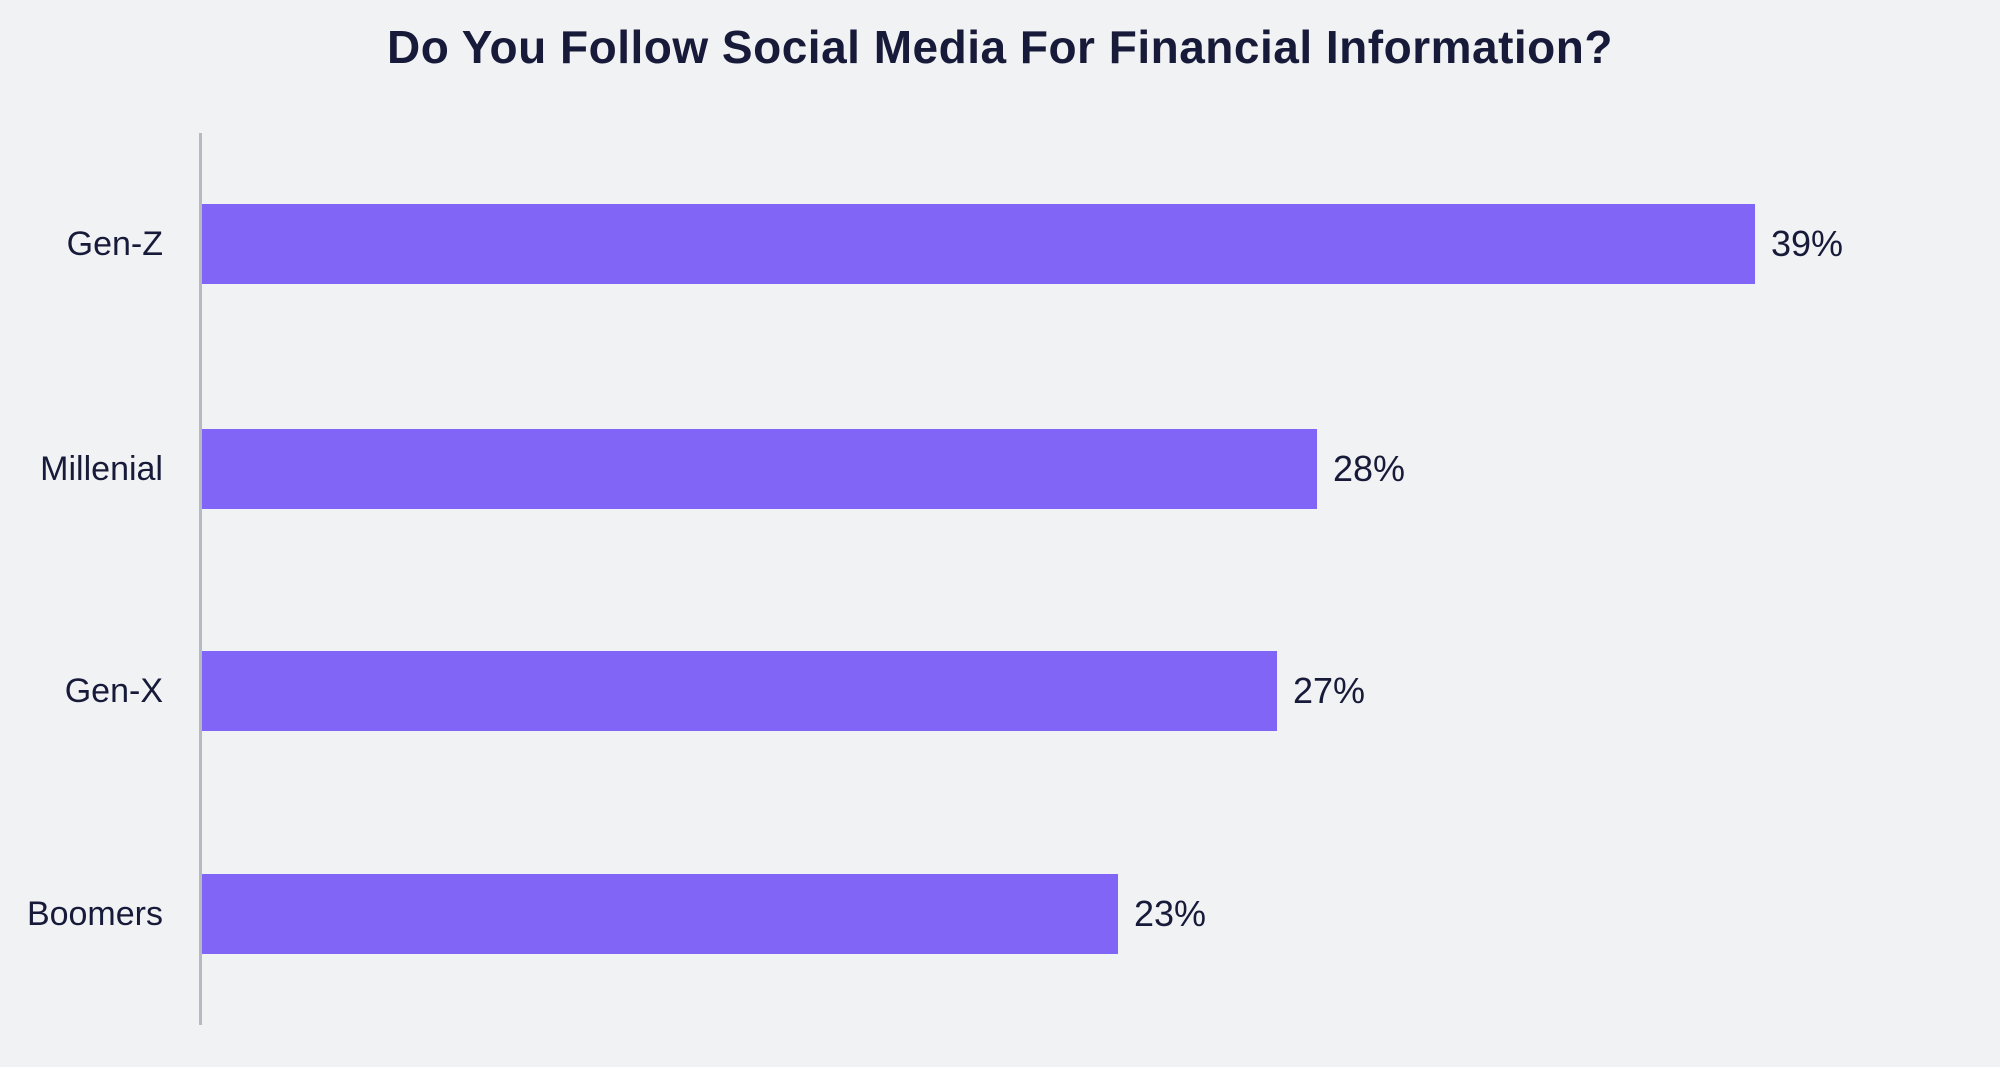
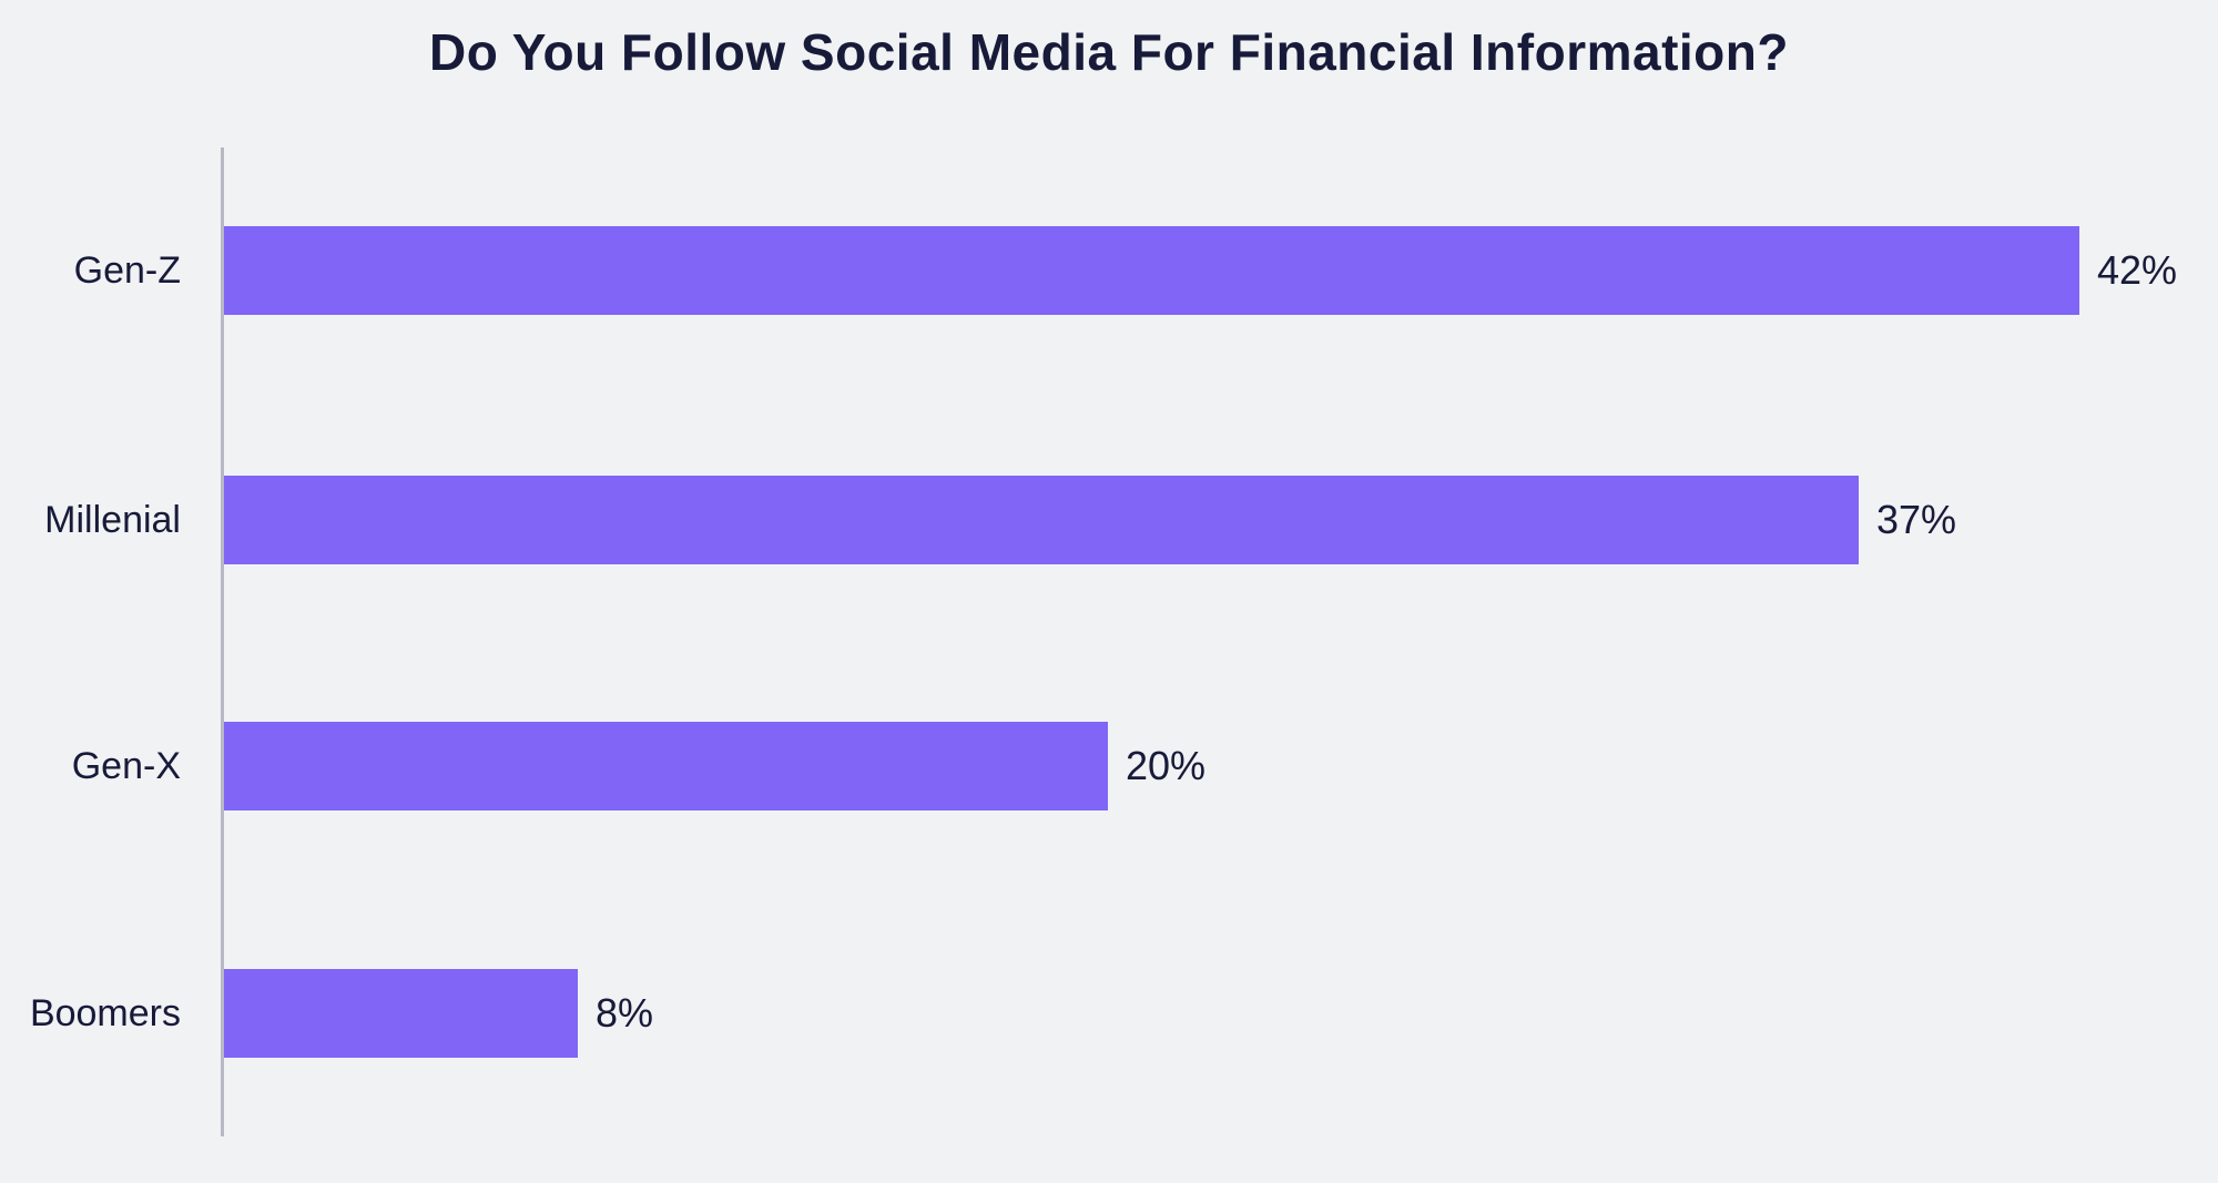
Gen-Z: 39% -> 42%
Millenial: 28% -> 37%
Gen-X: 27% -> 20%
Boomers: 23% -> 8%
